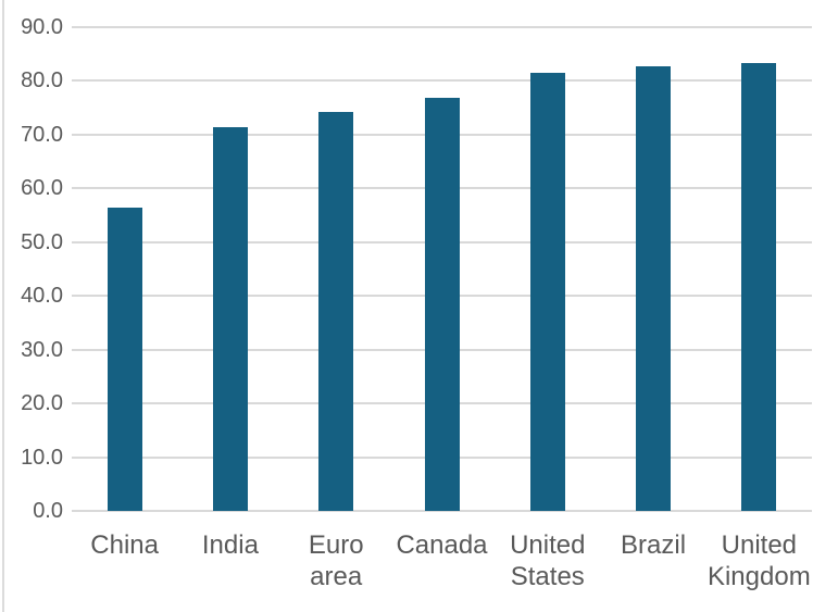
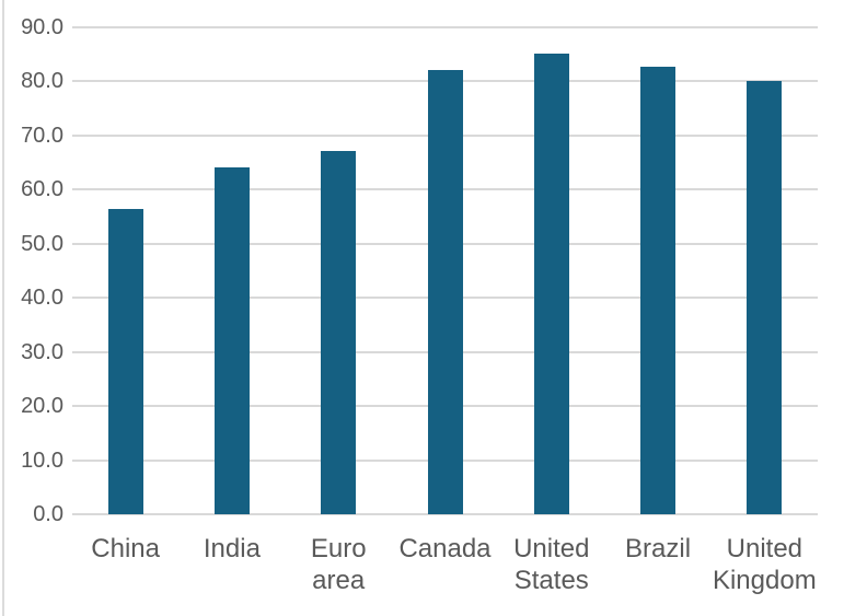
India: 71 -> 64
Euro area: 74 -> 67
Canada: 77 -> 82
United States: 81 -> 85
United Kingdom: 83 -> 80
